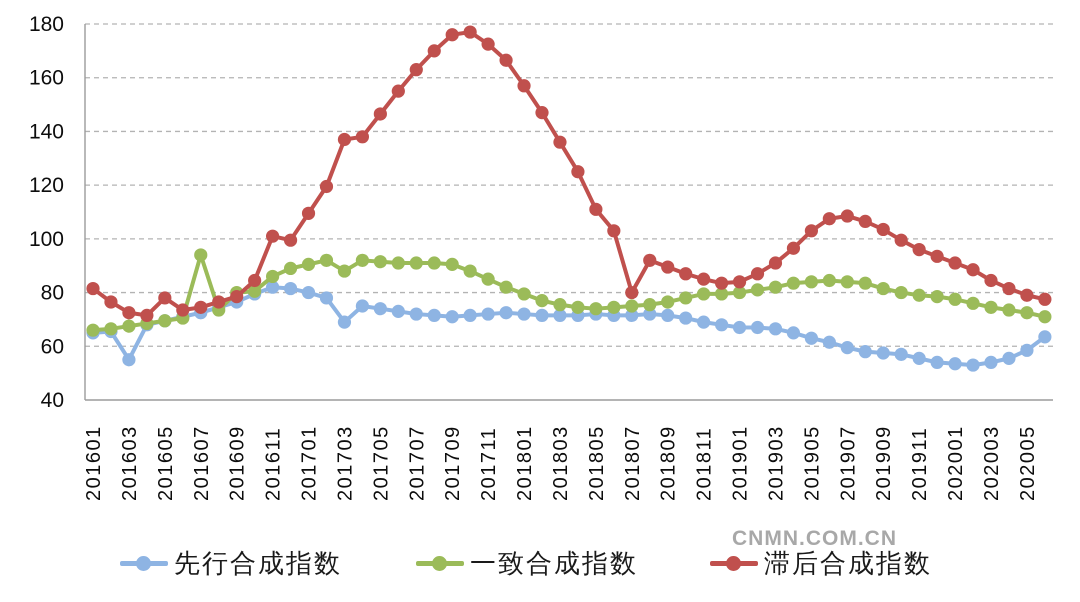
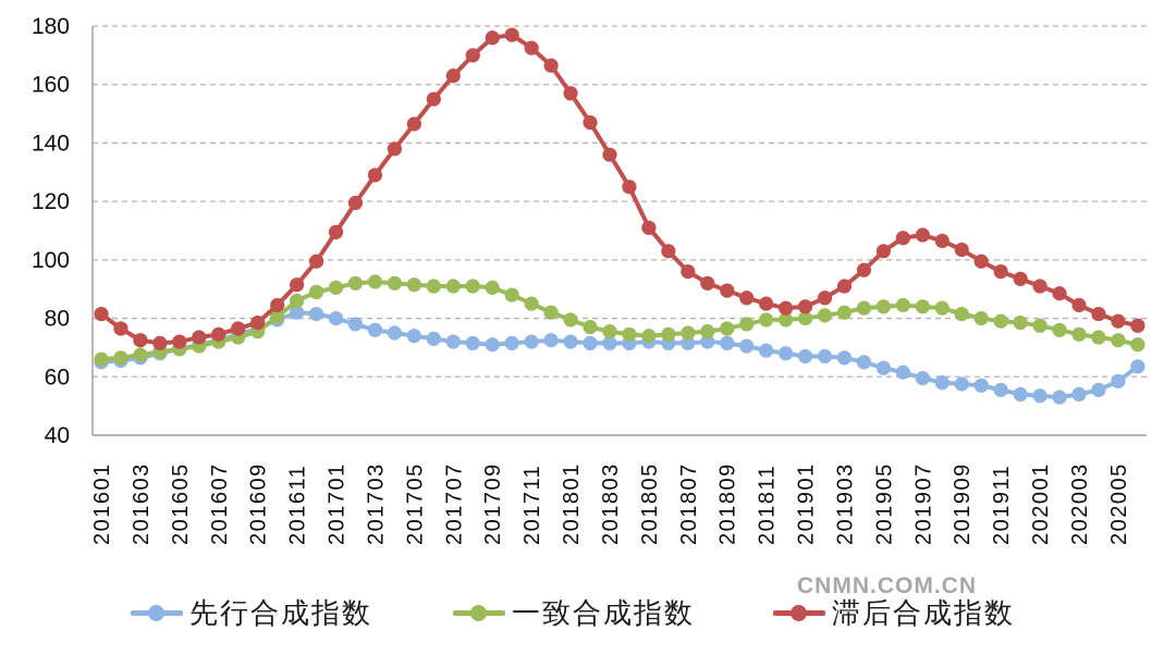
先行合成指数/201603: 55 -> 66
滞后合成指数/201605: 78 -> 72
一致合成指数/201607: 94 -> 72
一致合成指数/201609: 80 -> 76
滞后合成指数/201611: 101 -> 92
先行合成指数/201703: 69 -> 76
一致合成指数/201703: 88 -> 92
滞后合成指数/201703: 137 -> 129
滞后合成指数/201807: 80 -> 96
